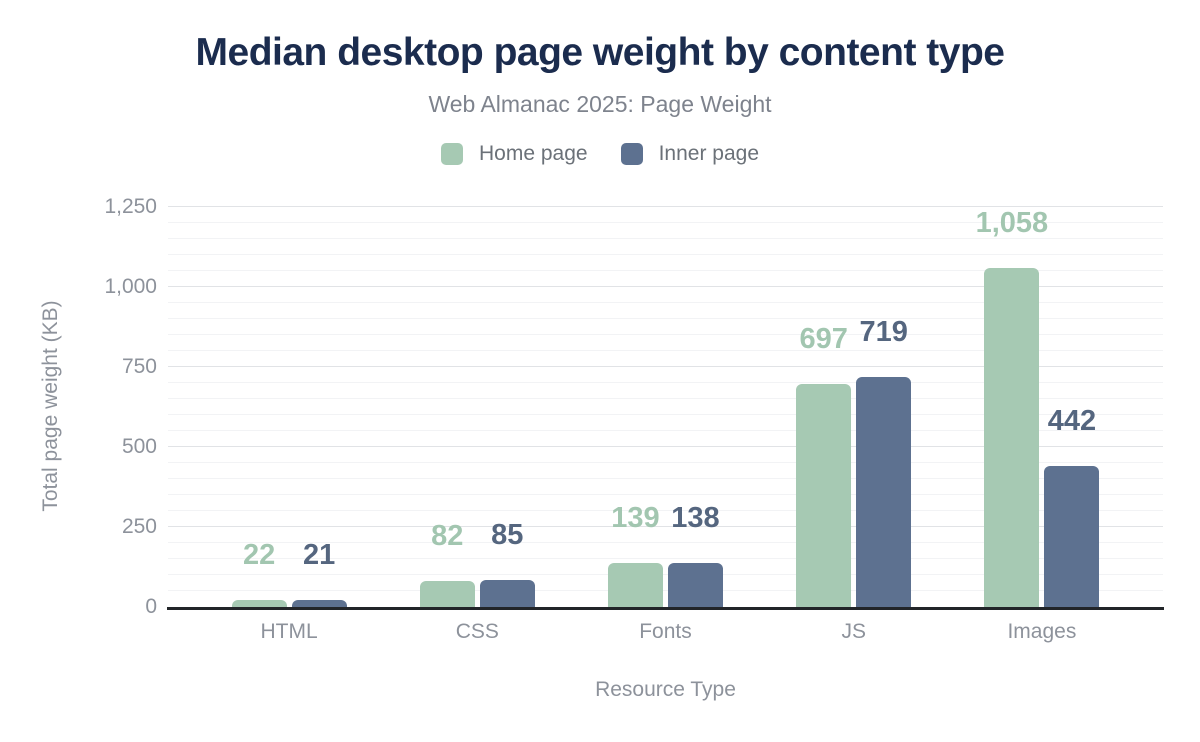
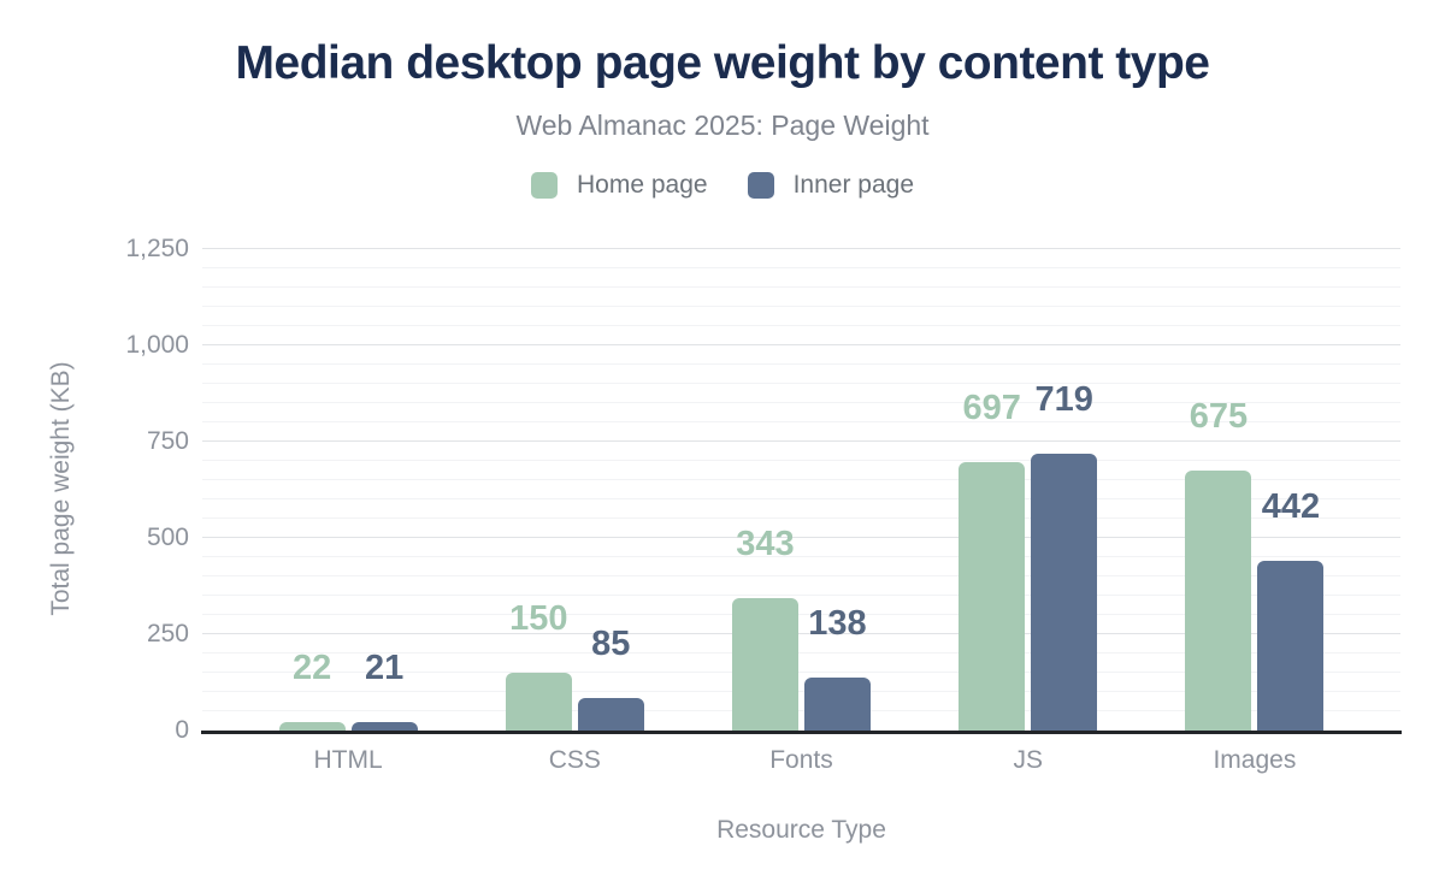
Home page/CSS: 82 -> 150
Home page/Fonts: 139 -> 343
Home page/Images: 1,058 -> 675
